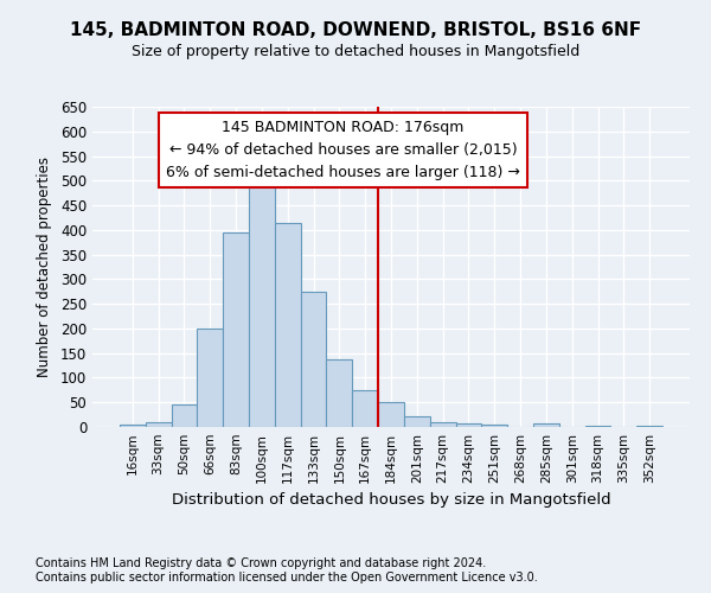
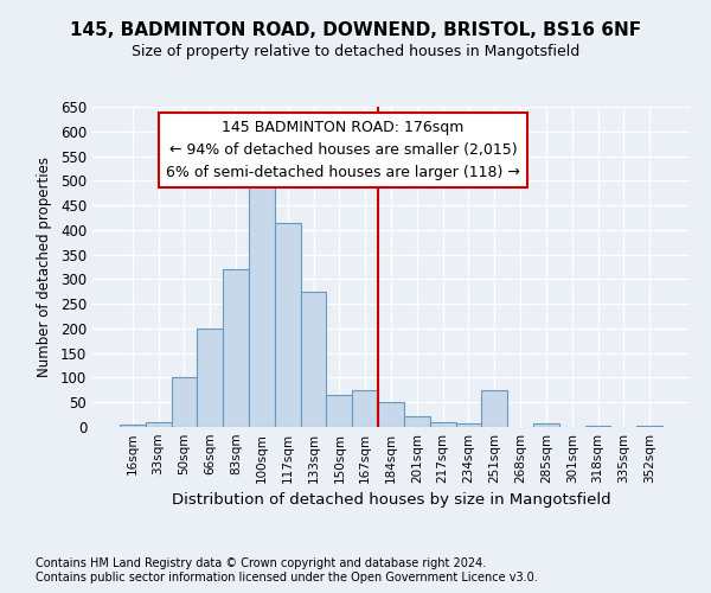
50sqm: 45 -> 100
83sqm: 395 -> 320
150sqm: 138 -> 65
251sqm: 5 -> 75
